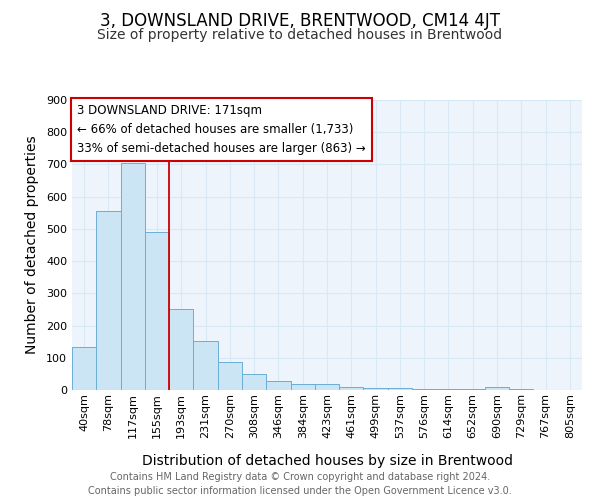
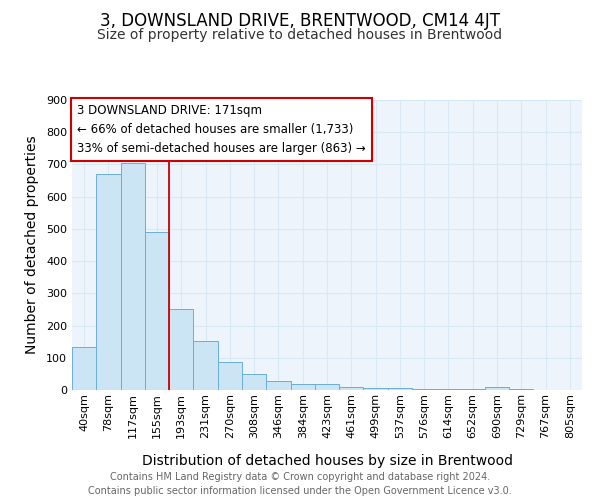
78sqm: 555 -> 670
